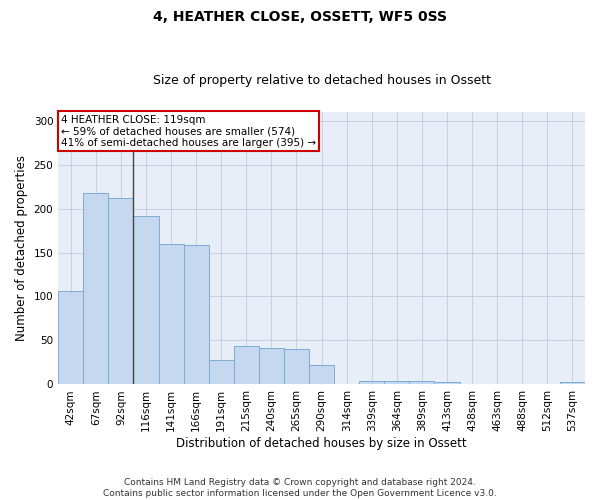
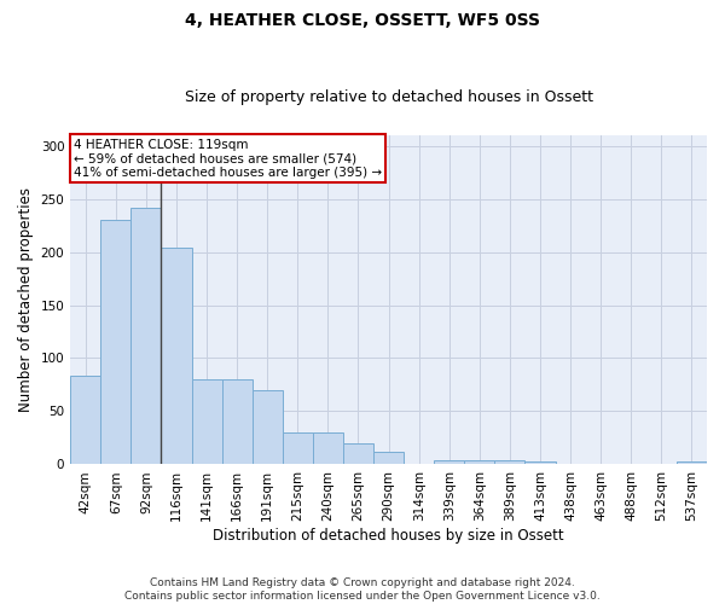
42sqm: 106 -> 83
67sqm: 218 -> 230
92sqm: 212 -> 241
116sqm: 192 -> 204
141sqm: 160 -> 80
166sqm: 158 -> 80
191sqm: 28 -> 70
215sqm: 44 -> 30
240sqm: 42 -> 30
265sqm: 40 -> 20
290sqm: 22 -> 12
